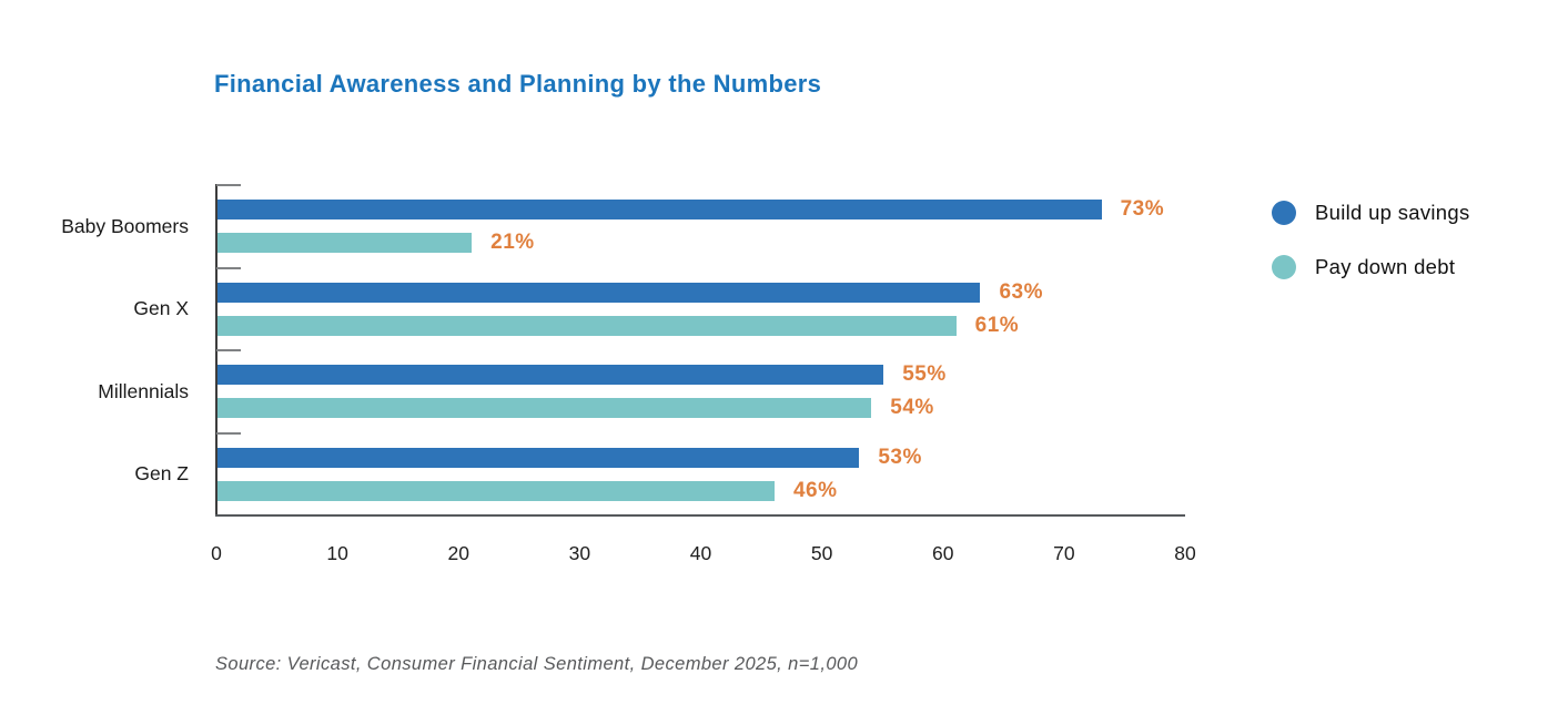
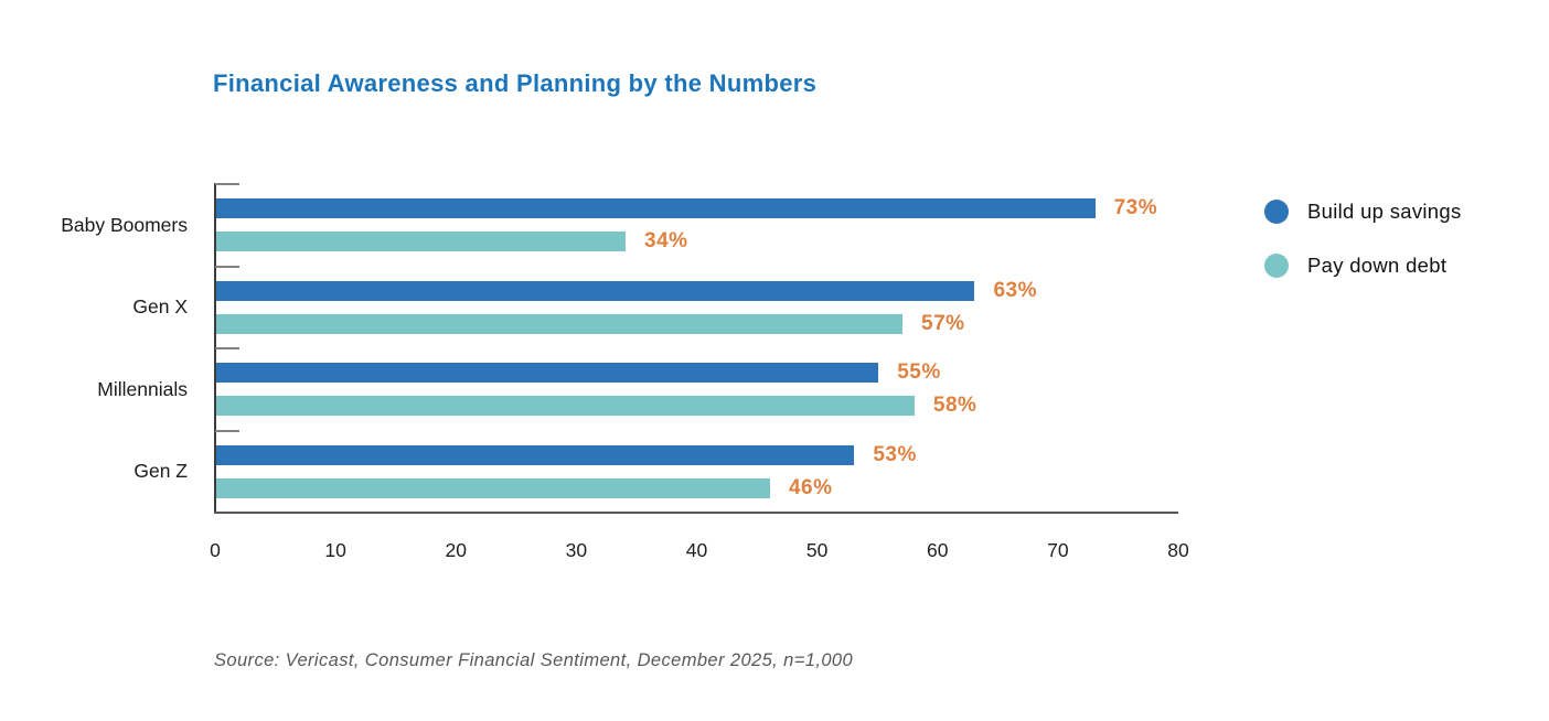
Pay down debt/Baby Boomers: 21% -> 34%
Pay down debt/Gen X: 61% -> 57%
Pay down debt/Millennials: 54% -> 58%
